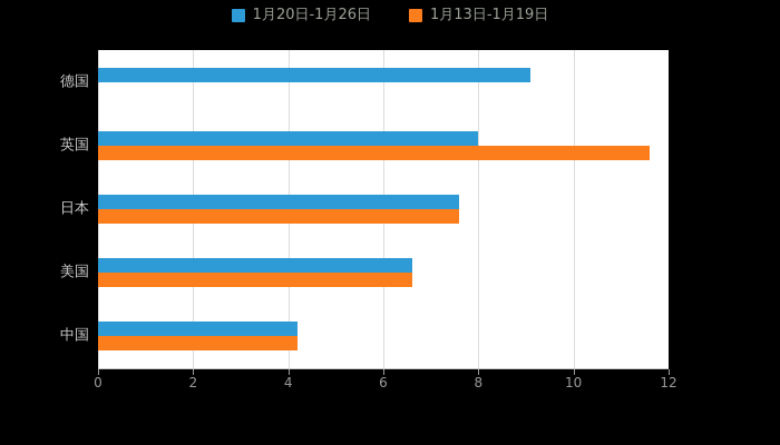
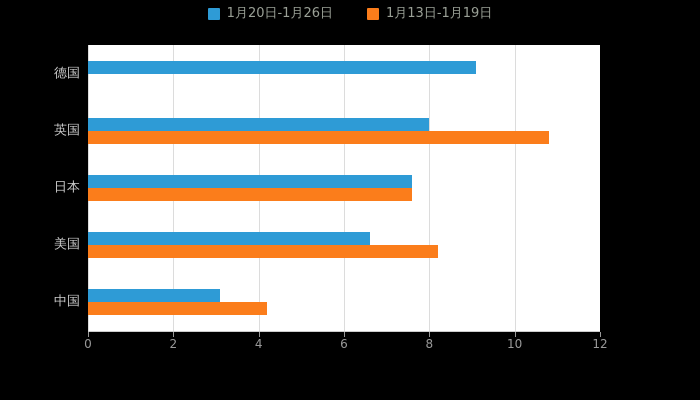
1月13日-1月19日/英国: 11.6 -> 10.8
1月13日-1月19日/美国: 6.6 -> 8.2
1月20日-1月26日/中国: 4.2 -> 3.1
